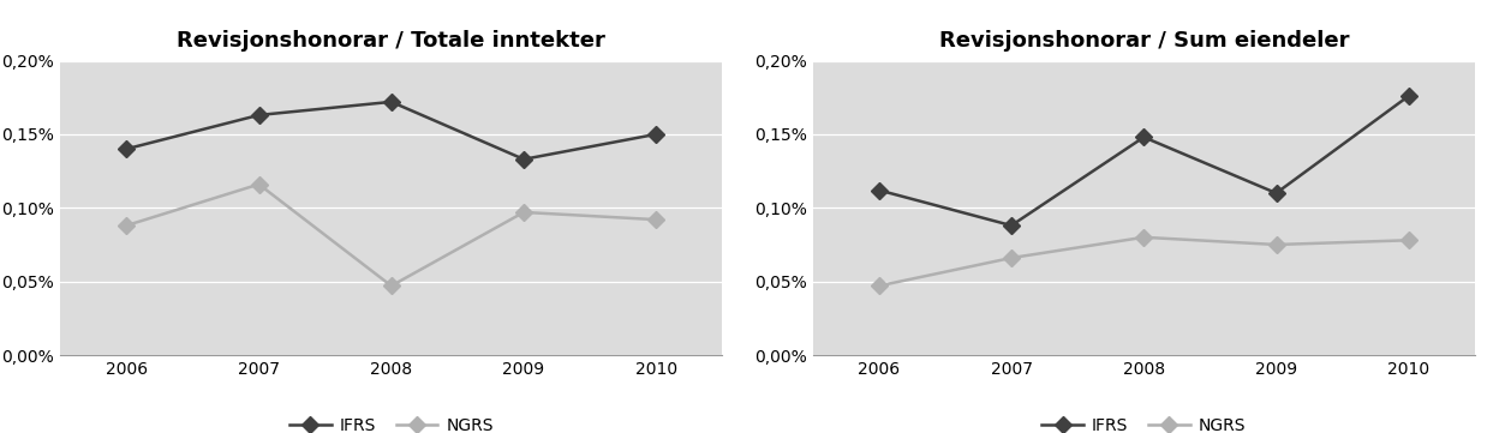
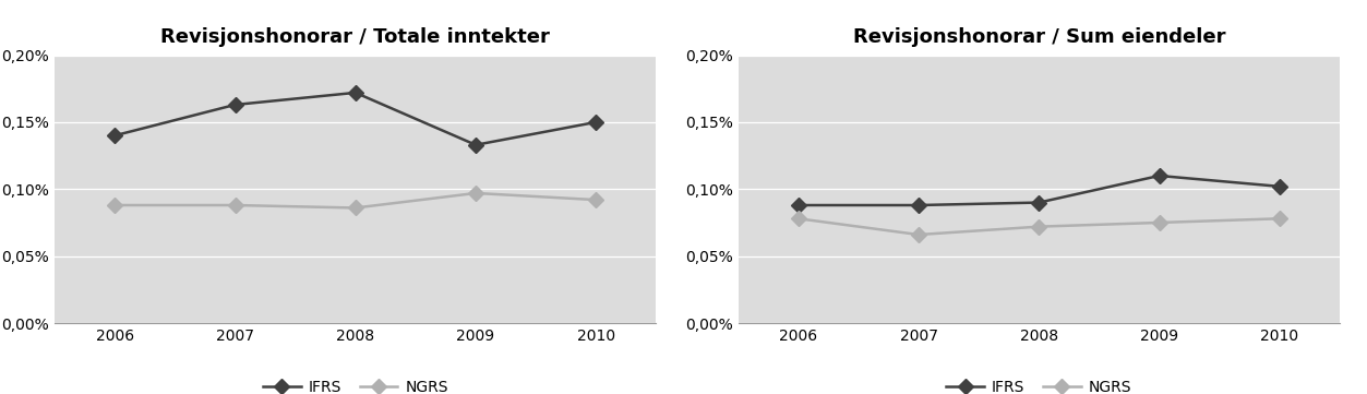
Revisjonshonorar / Totale inntekter/NGRS/2007: 0,116% -> 0,088%
Revisjonshonorar / Totale inntekter/NGRS/2008: 0,047% -> 0,086%
Revisjonshonorar / Sum eiendeler/IFRS/2006: 0,112% -> 0,088%
Revisjonshonorar / Sum eiendeler/NGRS/2006: 0,047% -> 0,078%
Revisjonshonorar / Sum eiendeler/IFRS/2008: 0,148% -> 0,090%
Revisjonshonorar / Sum eiendeler/NGRS/2008: 0,080% -> 0,072%
Revisjonshonorar / Sum eiendeler/IFRS/2010: 0,176% -> 0,102%
